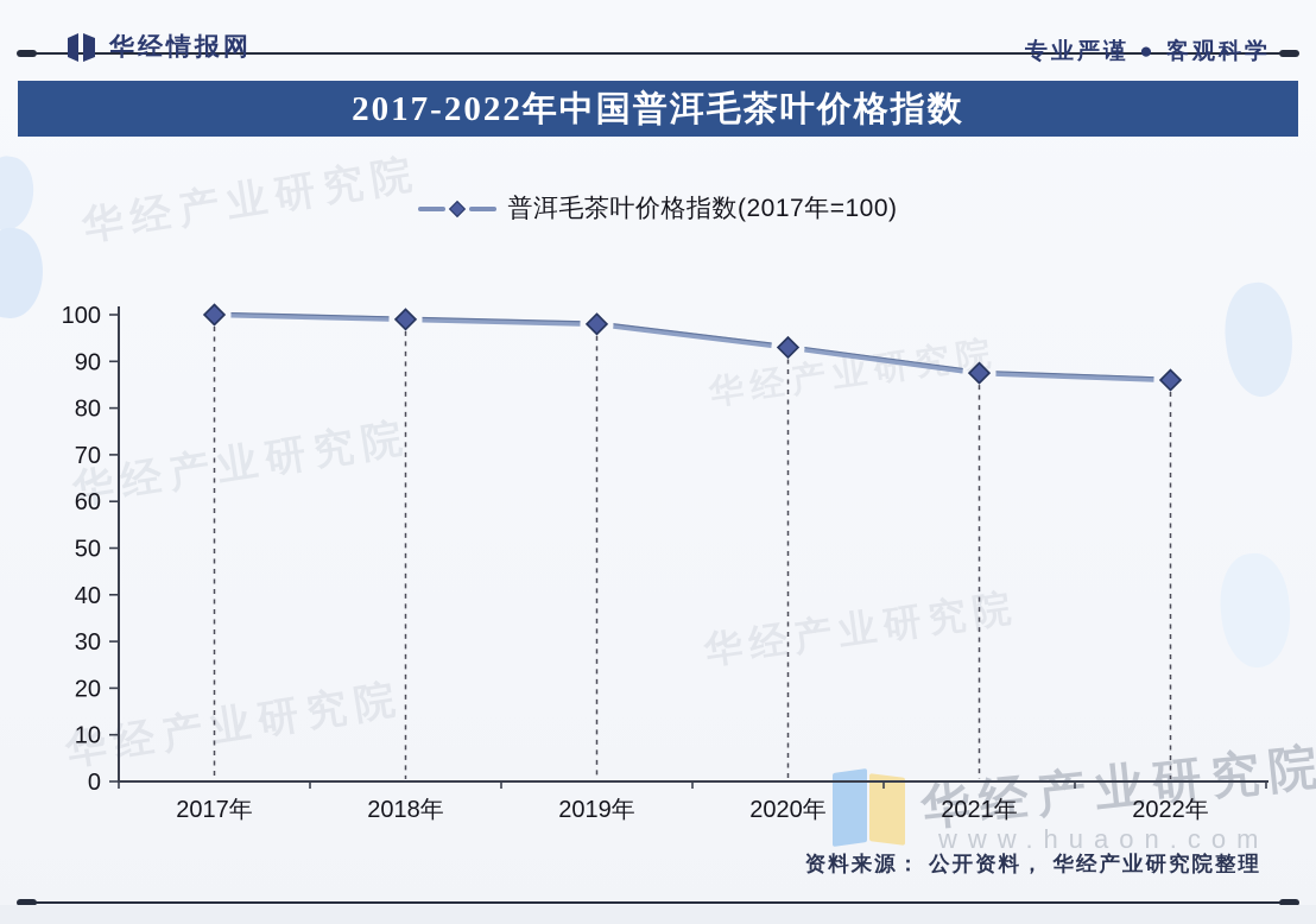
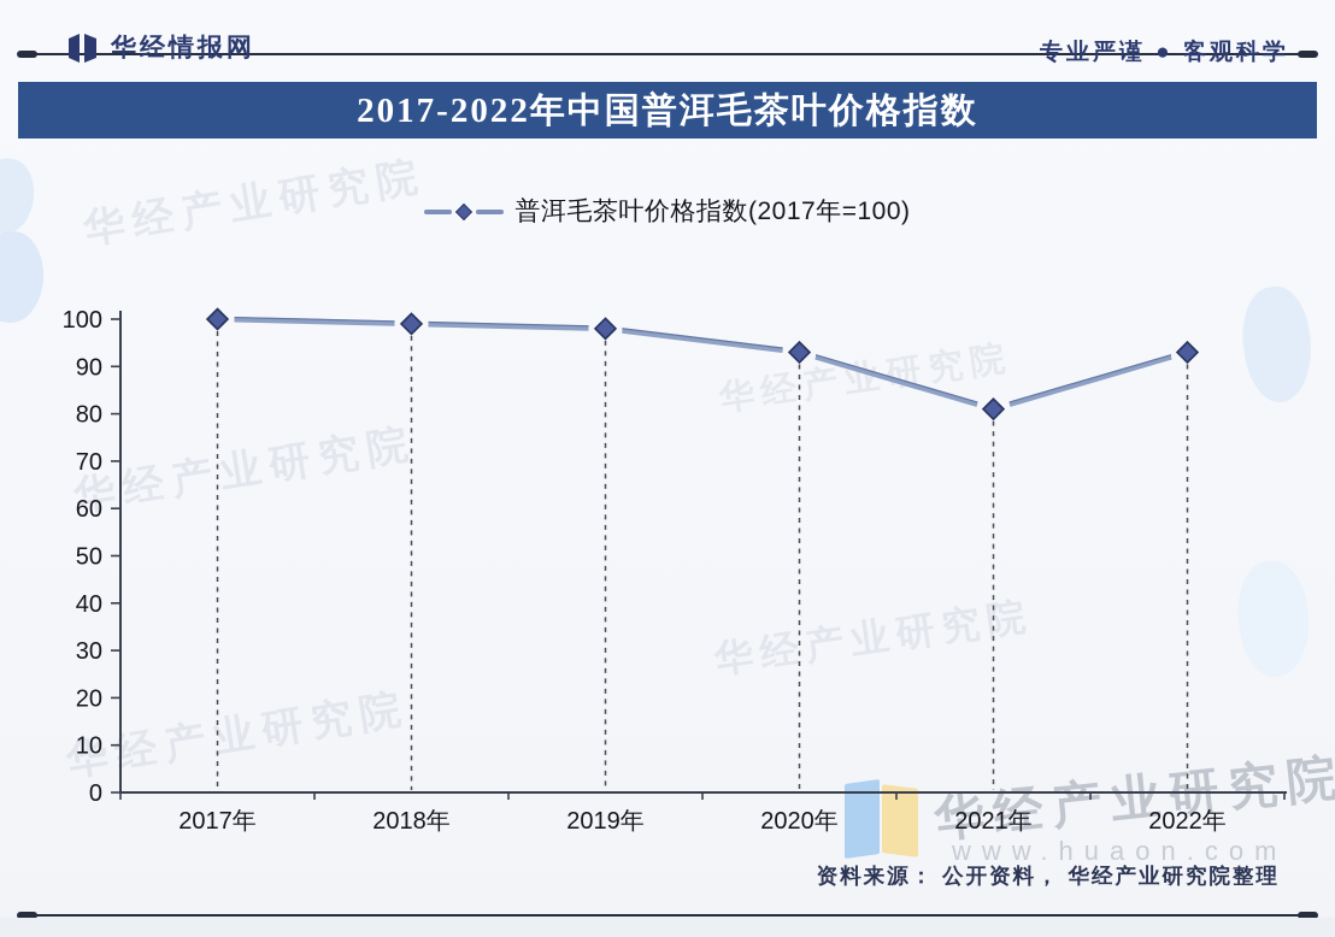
2021年: 88 -> 81
2022年: 86 -> 93
